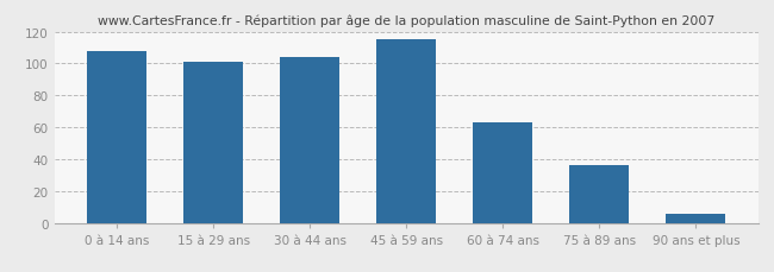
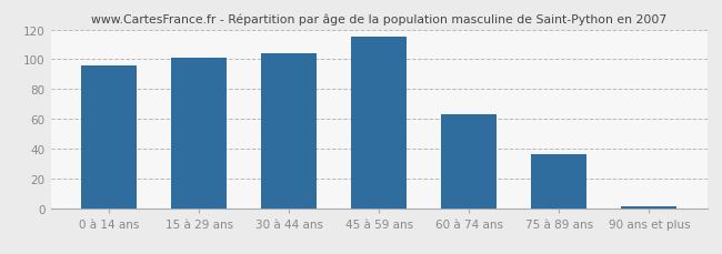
0 à 14 ans: 108 -> 96
90 ans et plus: 6 -> 1
